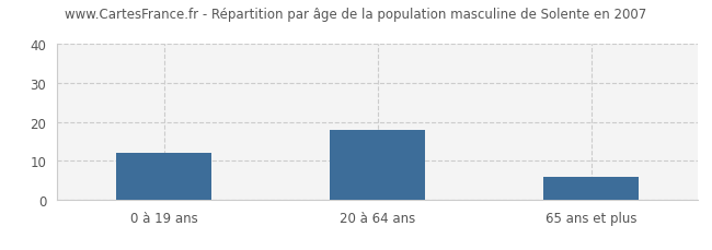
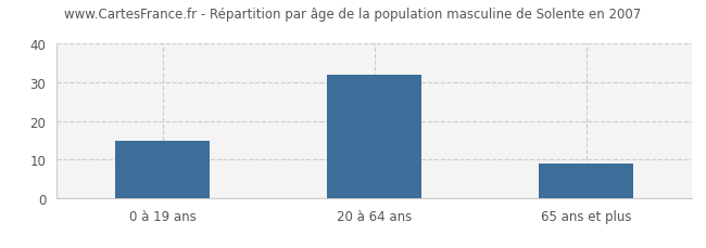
0 à 19 ans: 12 -> 15
20 à 64 ans: 18 -> 32
65 ans et plus: 6 -> 9
